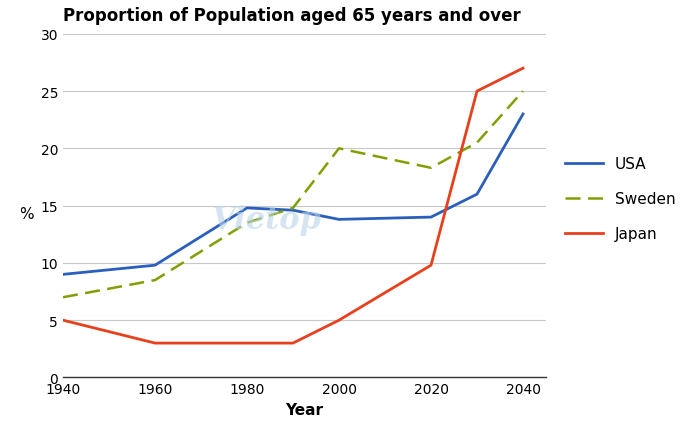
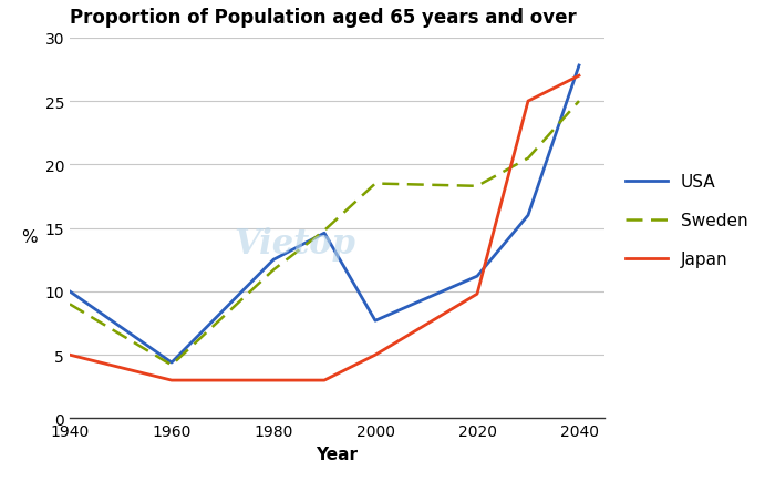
USA/1940: 9.0 -> 10.0
Sweden/1940: 7.0 -> 9.0
USA/1960: 9.8 -> 4.4
Sweden/1960: 8.5 -> 4.2
USA/1980: 14.8 -> 12.5
Sweden/1980: 13.5 -> 11.7
USA/2000: 13.8 -> 7.7
Sweden/2000: 20.0 -> 18.5
USA/2020: 14.0 -> 11.2
USA/2040: 23.0 -> 27.8
